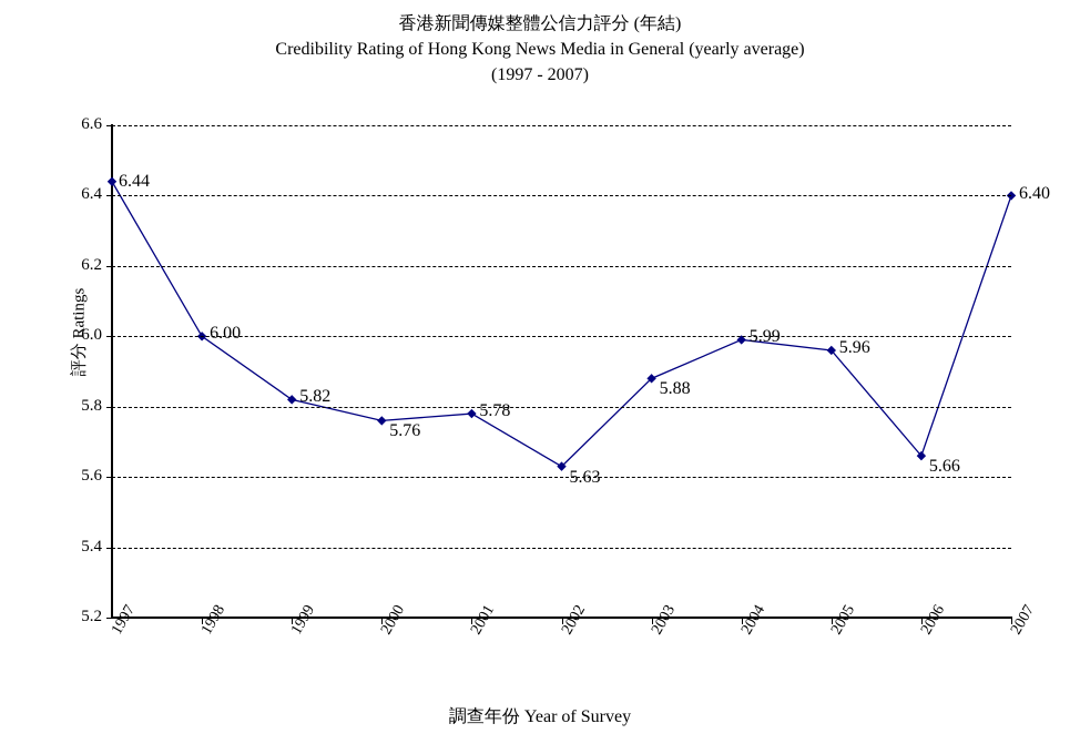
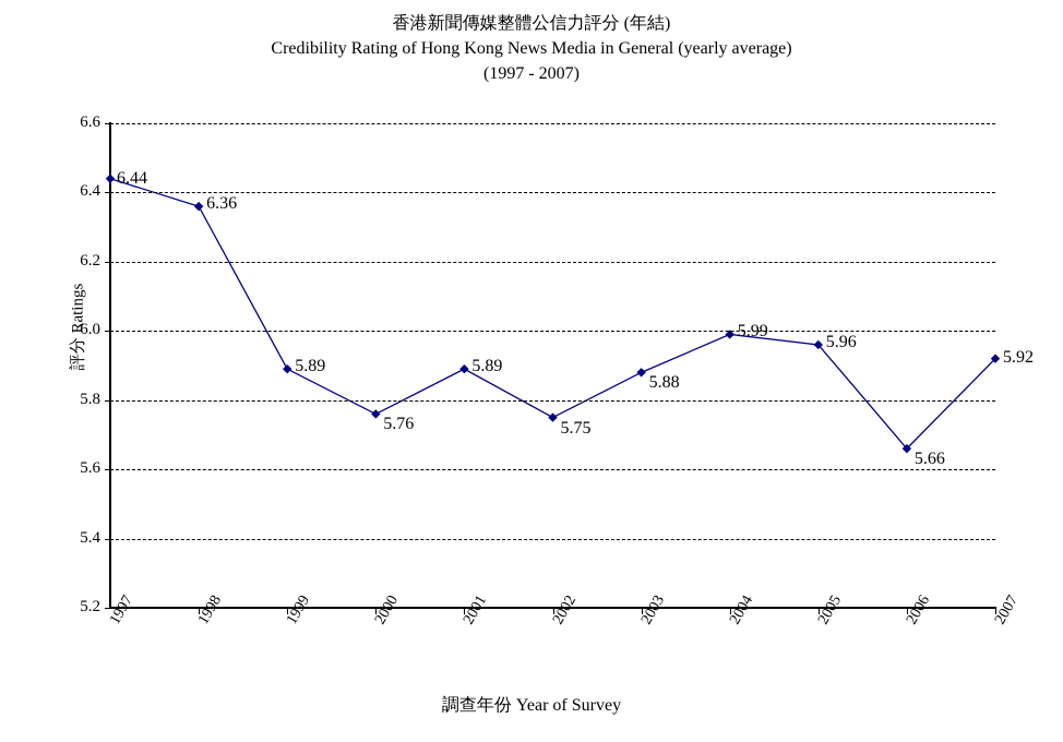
1998: 6.00 -> 6.36
1999: 5.82 -> 5.89
2001: 5.78 -> 5.89
2002: 5.63 -> 5.75
2007: 6.40 -> 5.92
